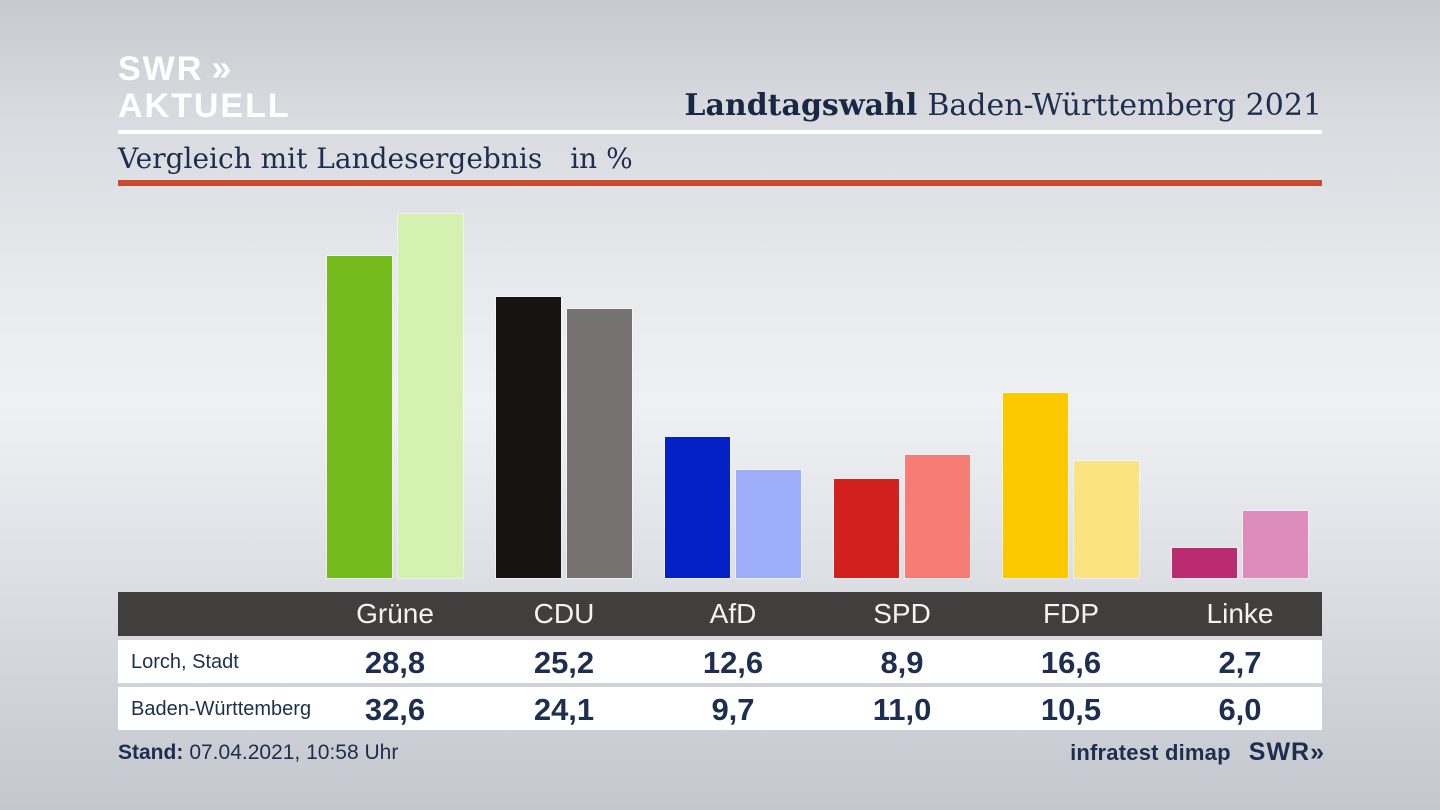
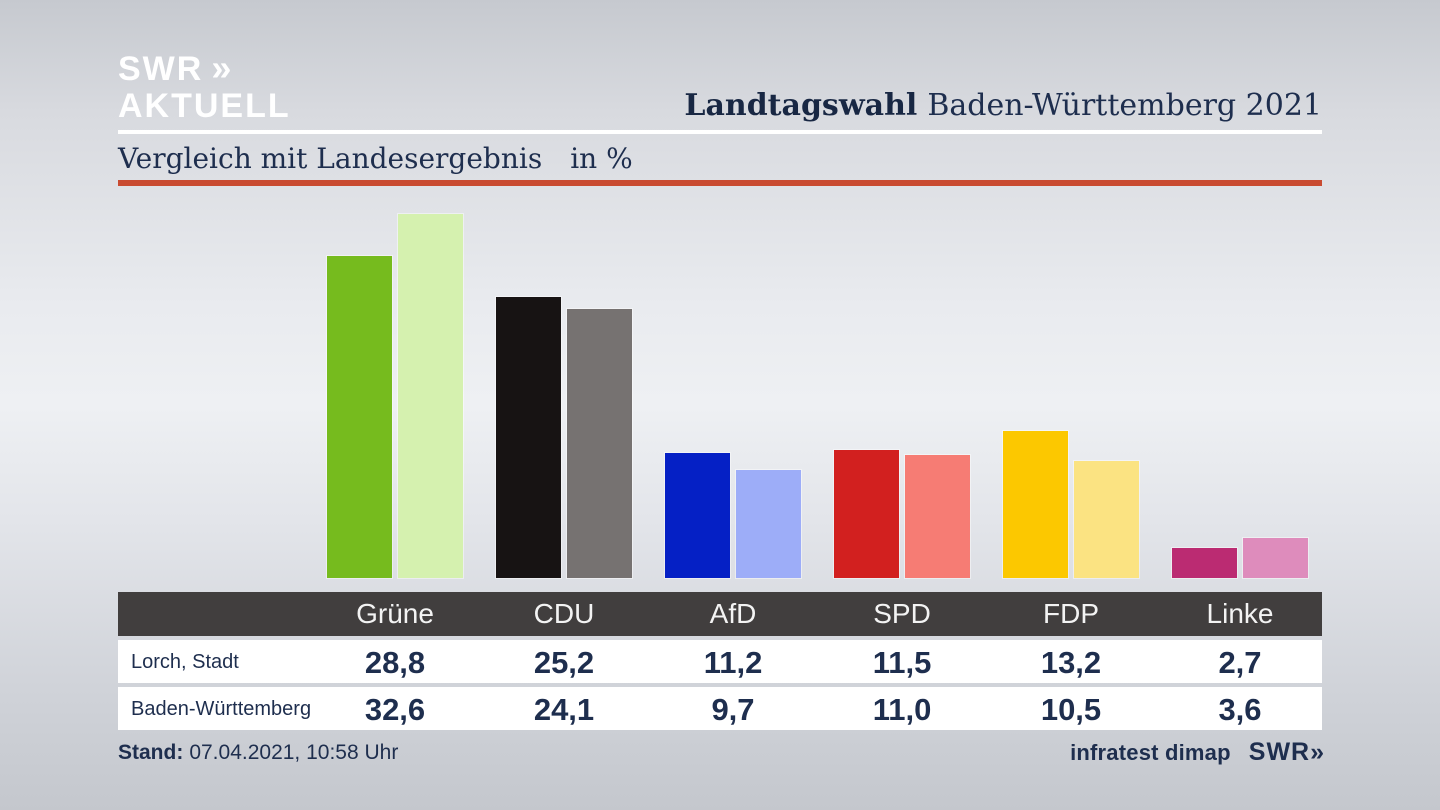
Lorch, Stadt/AfD: 12,6 -> 11,2
Lorch, Stadt/SPD: 8,9 -> 11,5
Lorch, Stadt/FDP: 16,6 -> 13,2
Baden-Württemberg/Linke: 6,0 -> 3,6
